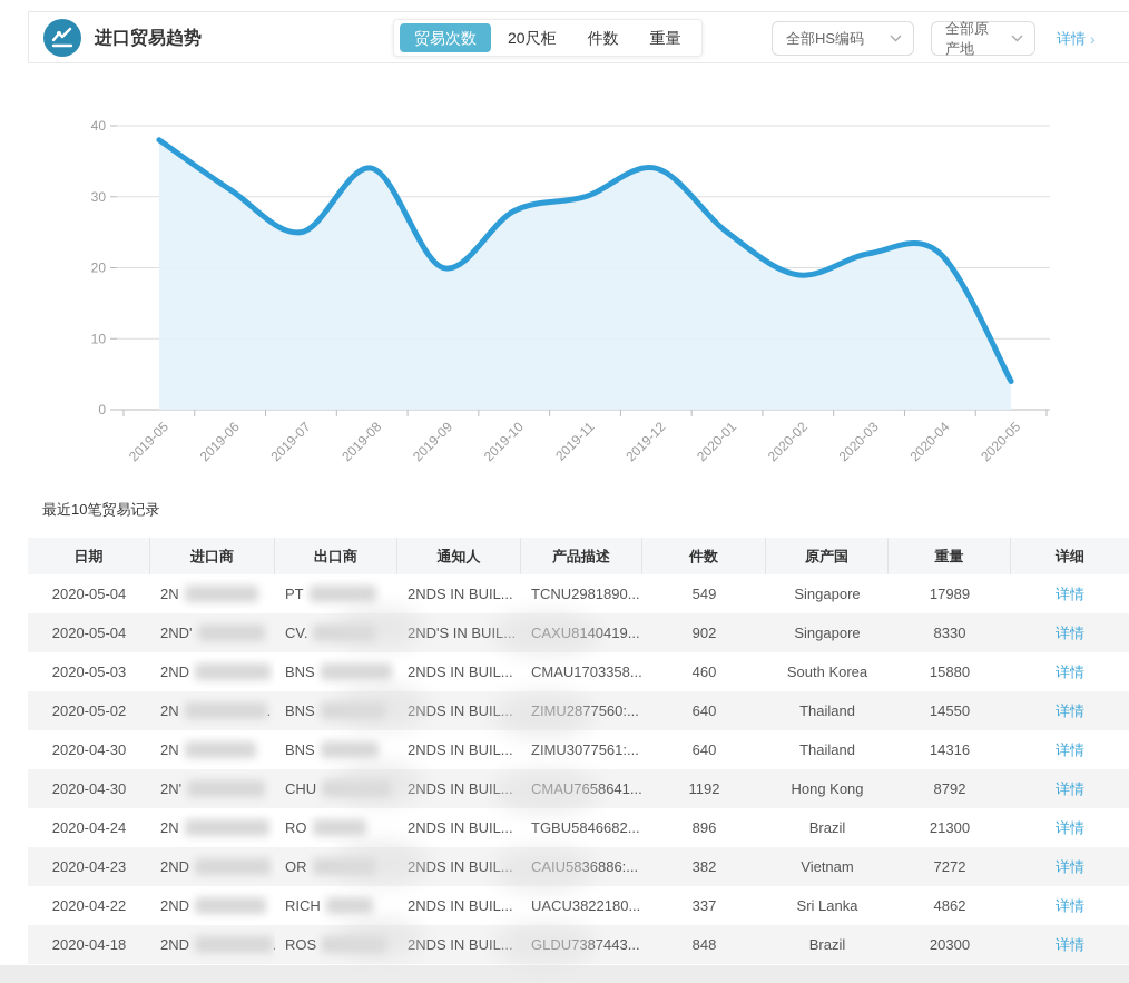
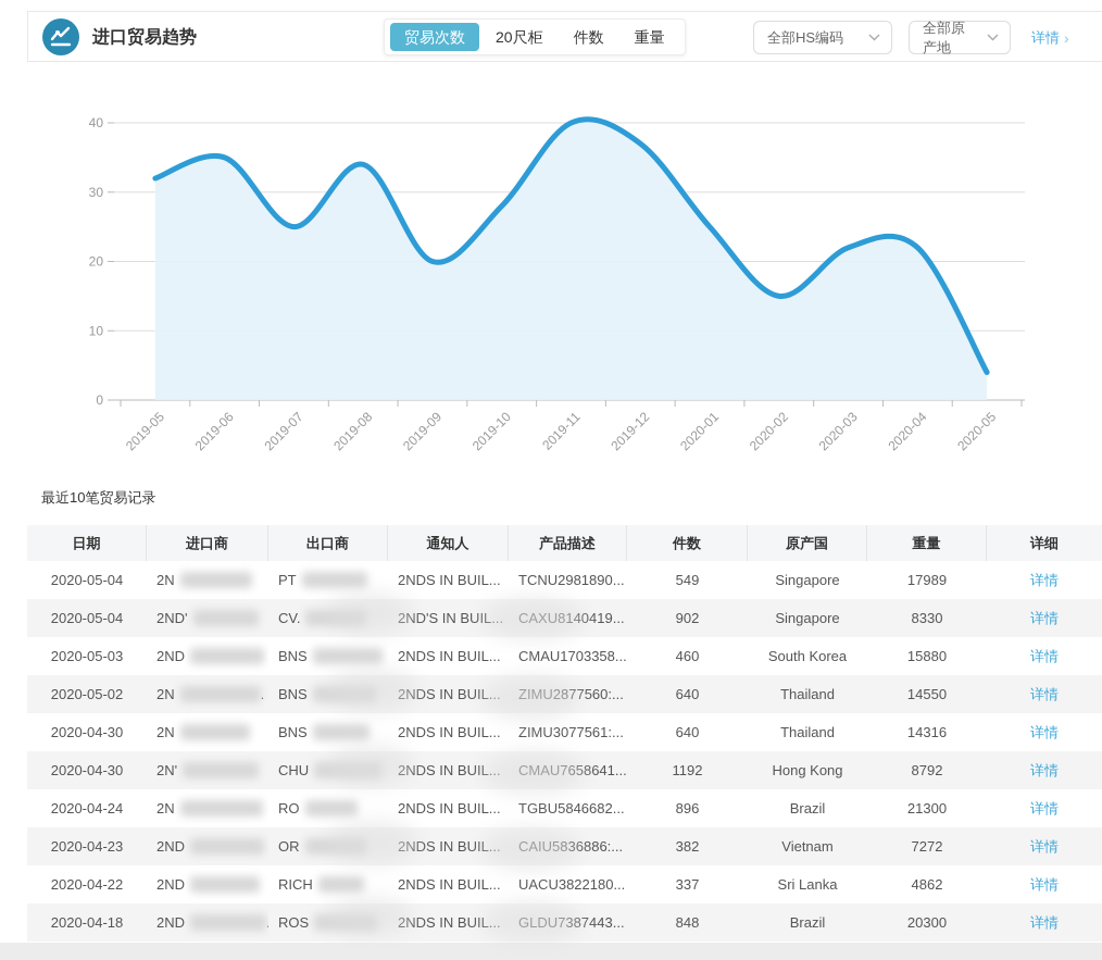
2019-05: 38 -> 32
2019-06: 31 -> 35
2019-11: 30 -> 40
2019-12: 34 -> 37
2020-02: 19 -> 15
